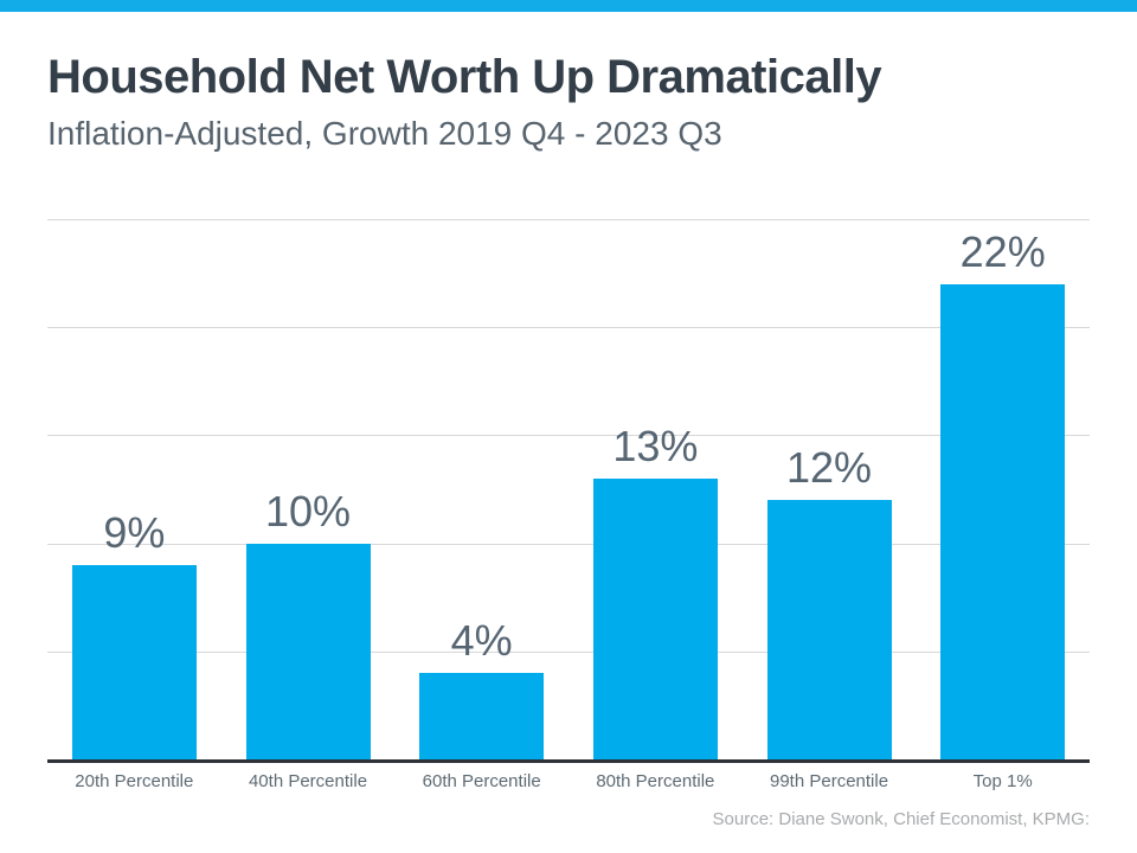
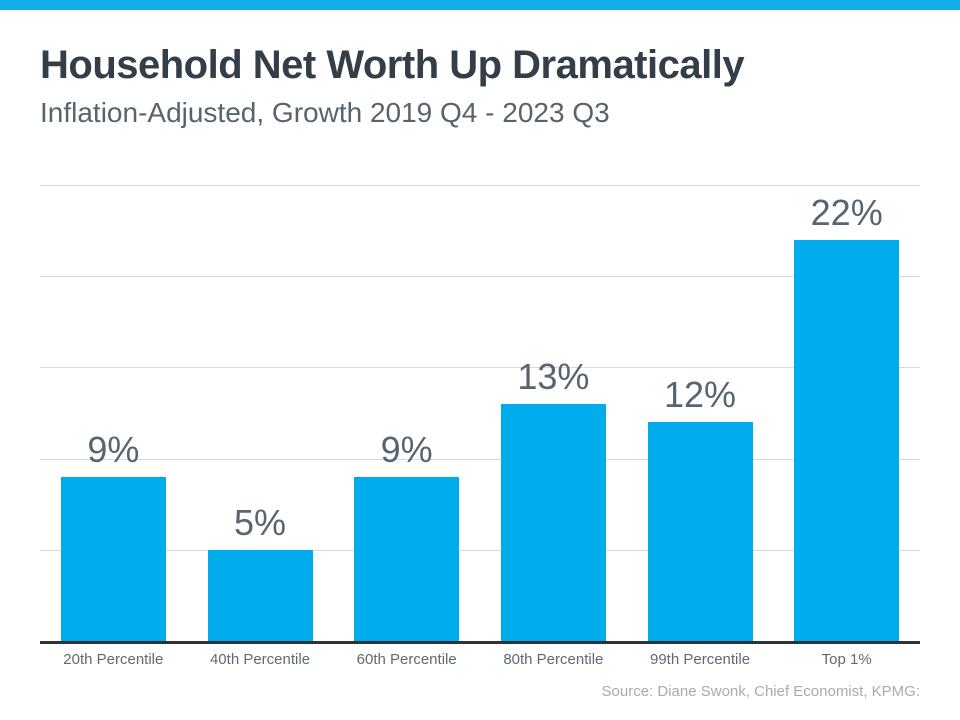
40th Percentile: 10% -> 5%
60th Percentile: 4% -> 9%
